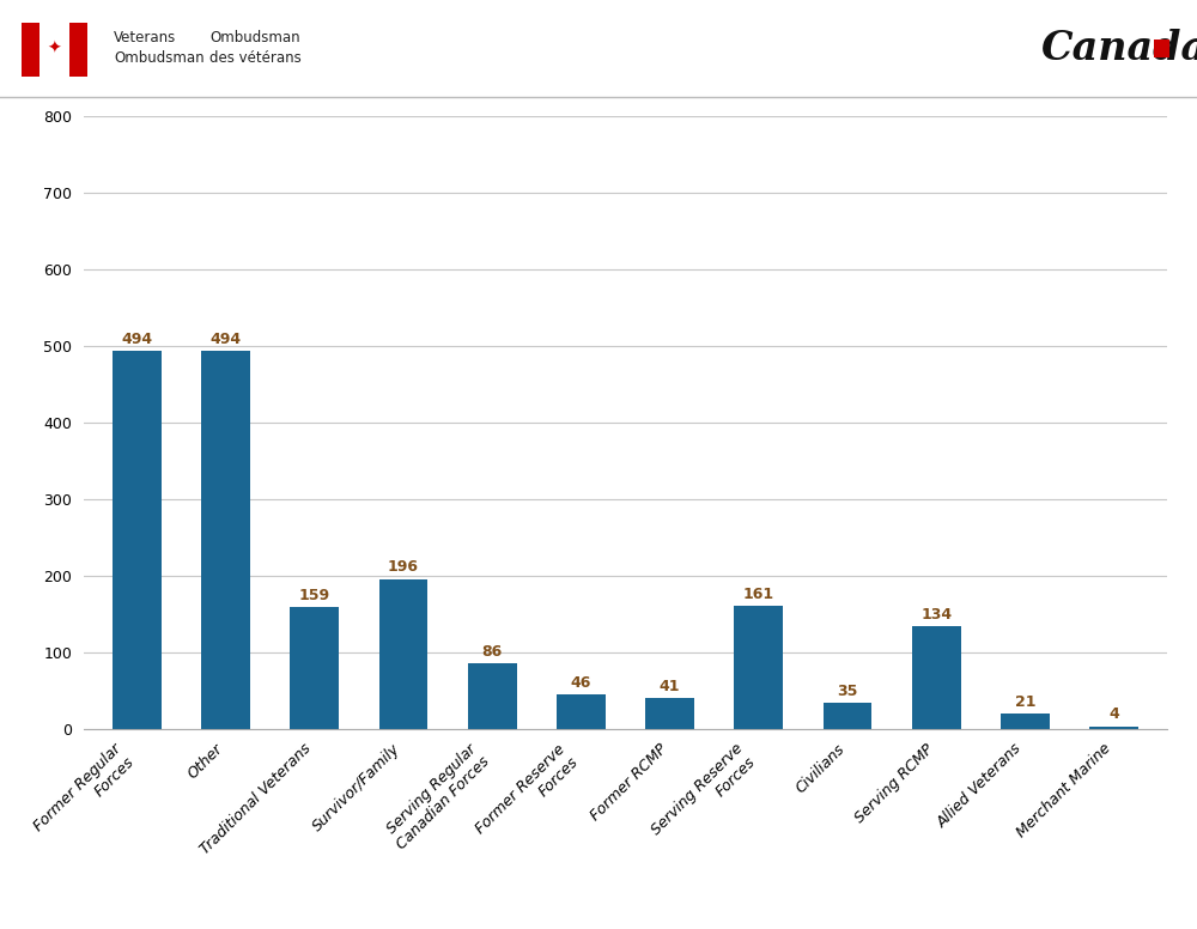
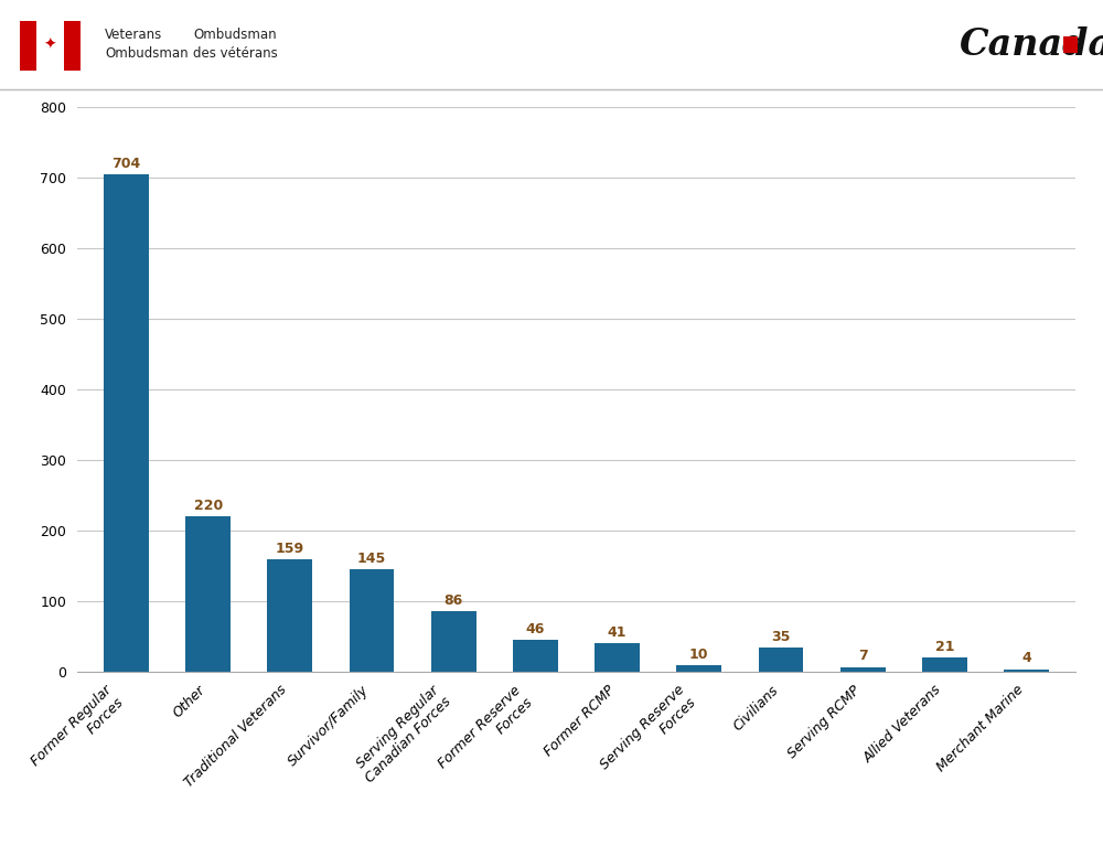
Former Regular Forces: 494 -> 704
Other: 494 -> 220
Survivor/Family: 196 -> 145
Serving Reserve Forces: 161 -> 10
Serving RCMP: 134 -> 7
